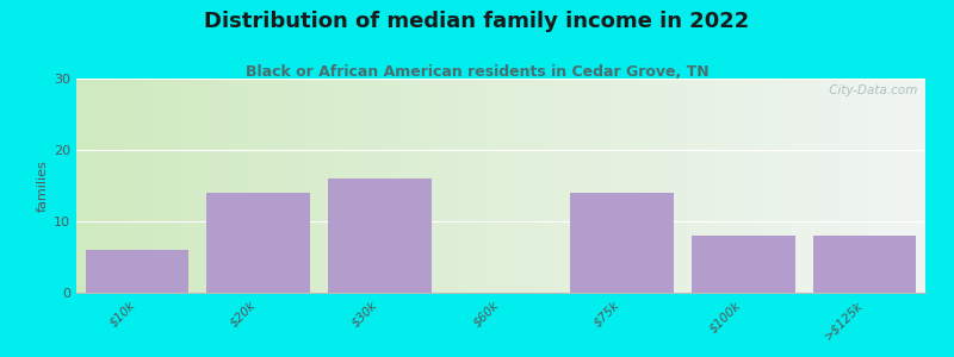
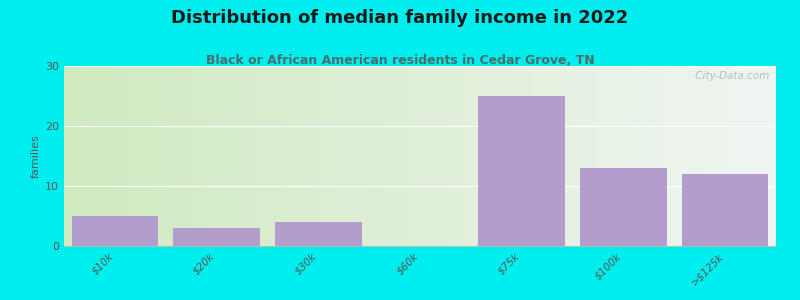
$10k: 6 -> 5
$20k: 14 -> 3
$30k: 16 -> 4
$75k: 14 -> 25
$100k: 8 -> 13
>$125k: 8 -> 12
